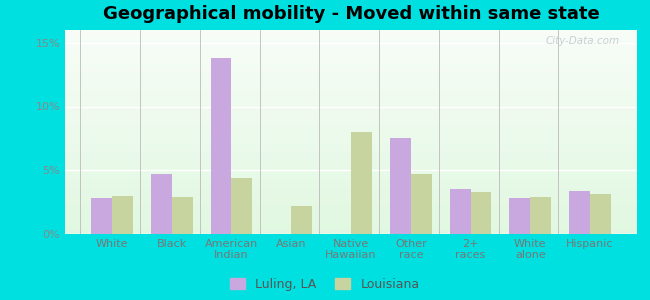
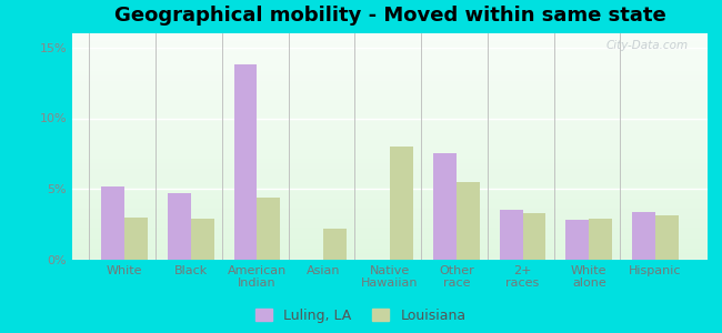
Luling, LA/White: 2.8% -> 5.2%
Louisiana/Other race: 4.7% -> 5.5%
